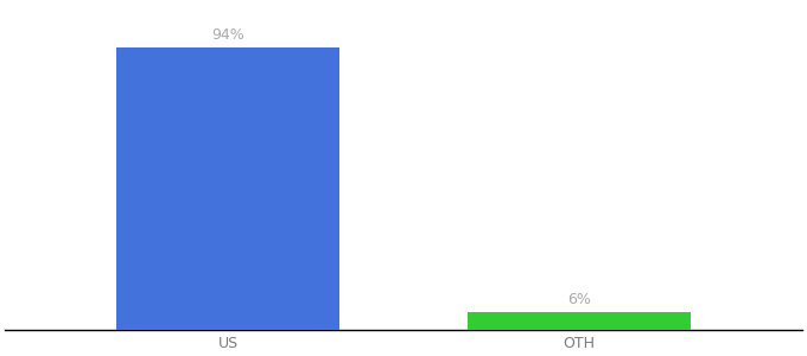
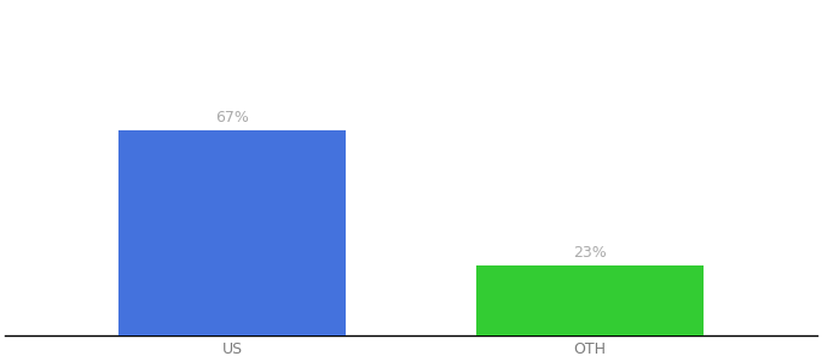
US: 94% -> 67%
OTH: 6% -> 23%
